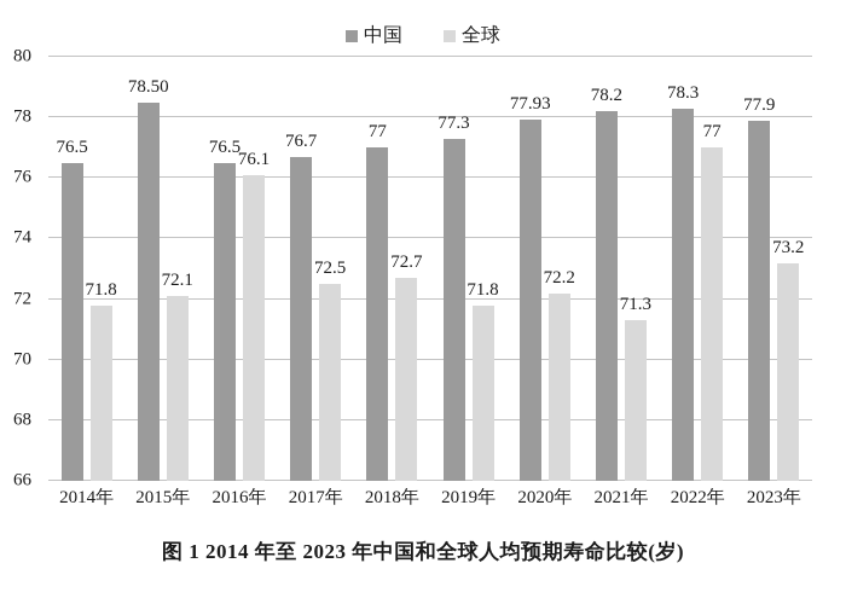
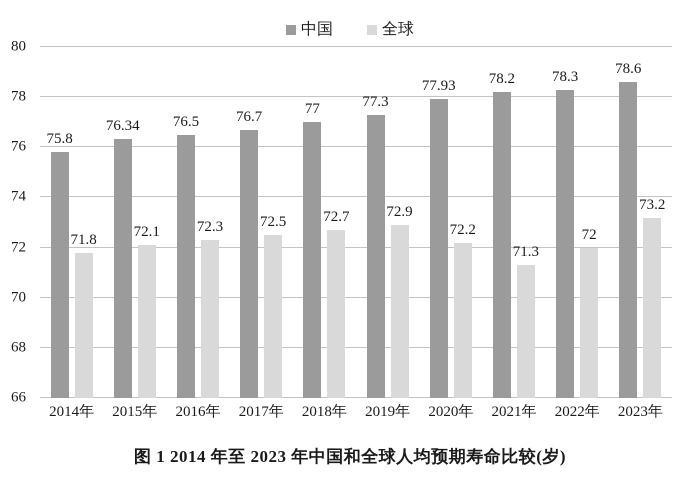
中国/2014年: 76.5 -> 75.8
中国/2015年: 78.50 -> 76.34
全球/2016年: 76.1 -> 72.3
全球/2019年: 71.8 -> 72.9
全球/2022年: 77 -> 72
中国/2023年: 77.9 -> 78.6
